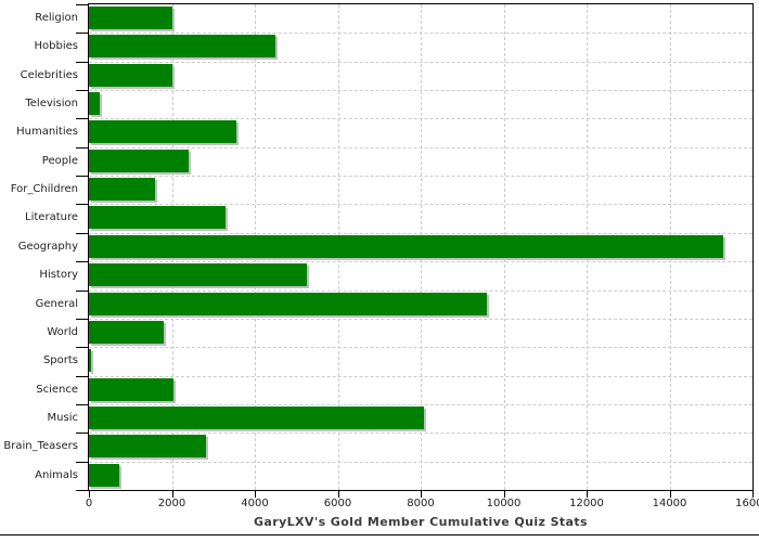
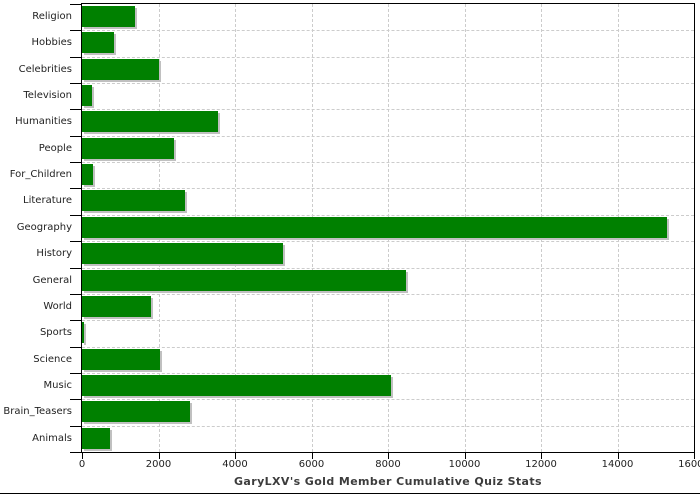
Religion: 2000 -> 1400
Hobbies: 4500 -> 800
For_Children: 1600 -> 300
Literature: 3300 -> 2700
General: 9600 -> 8500
